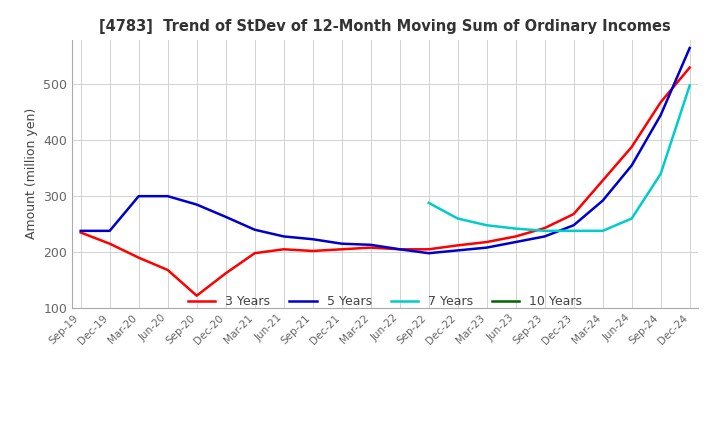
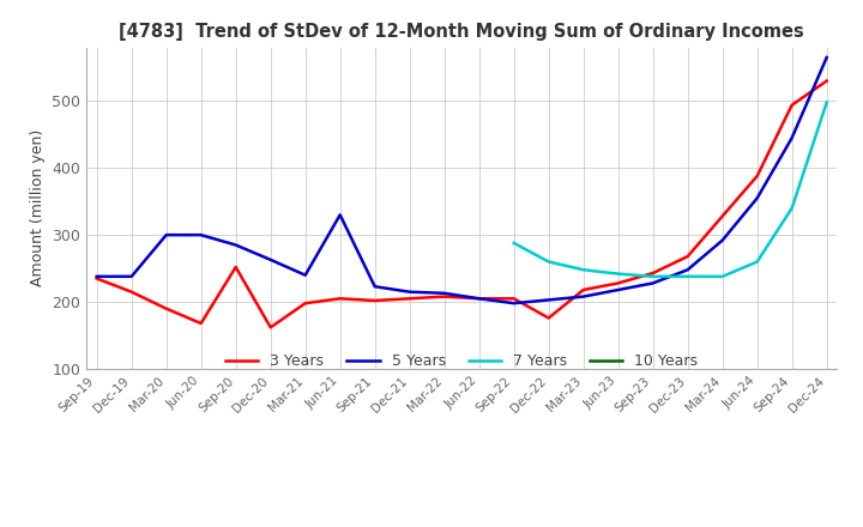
3 Years/Sep-20: 122 -> 252
5 Years/Jun-21: 228 -> 330
3 Years/Dec-22: 212 -> 176
3 Years/Sep-24: 468 -> 494
